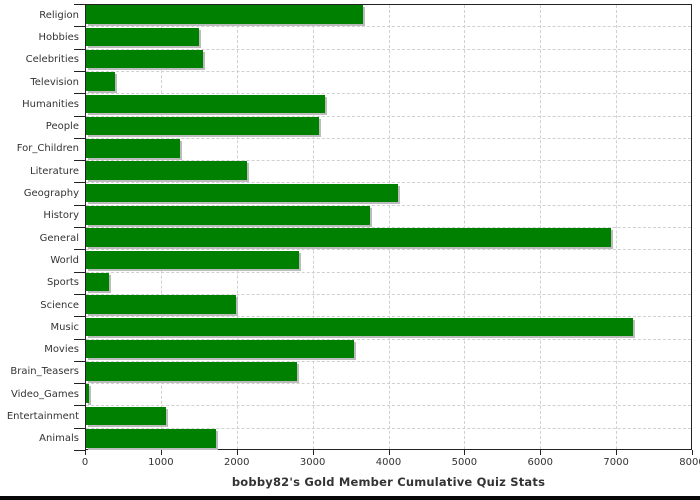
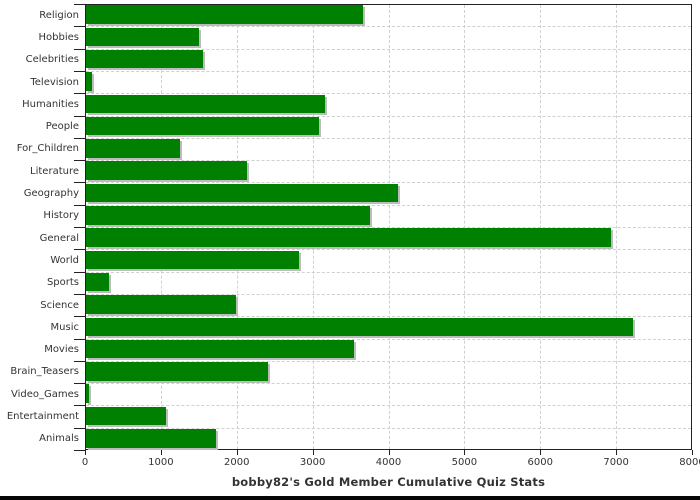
Television: 400 -> 100
Brain_Teasers: 2800 -> 2400
